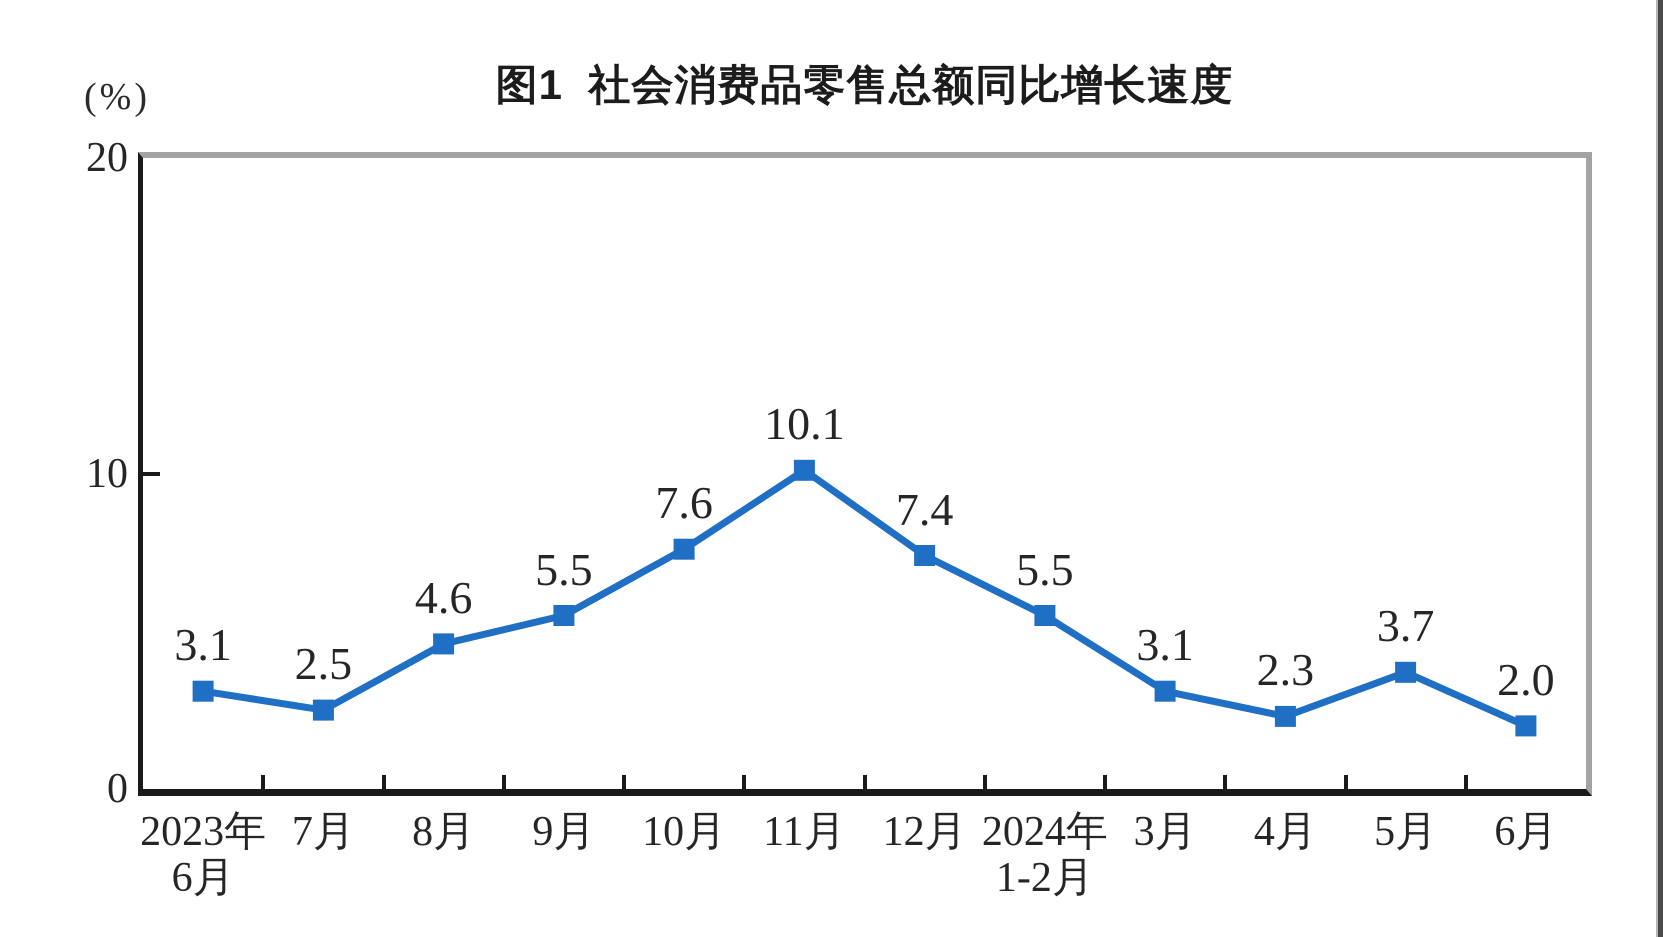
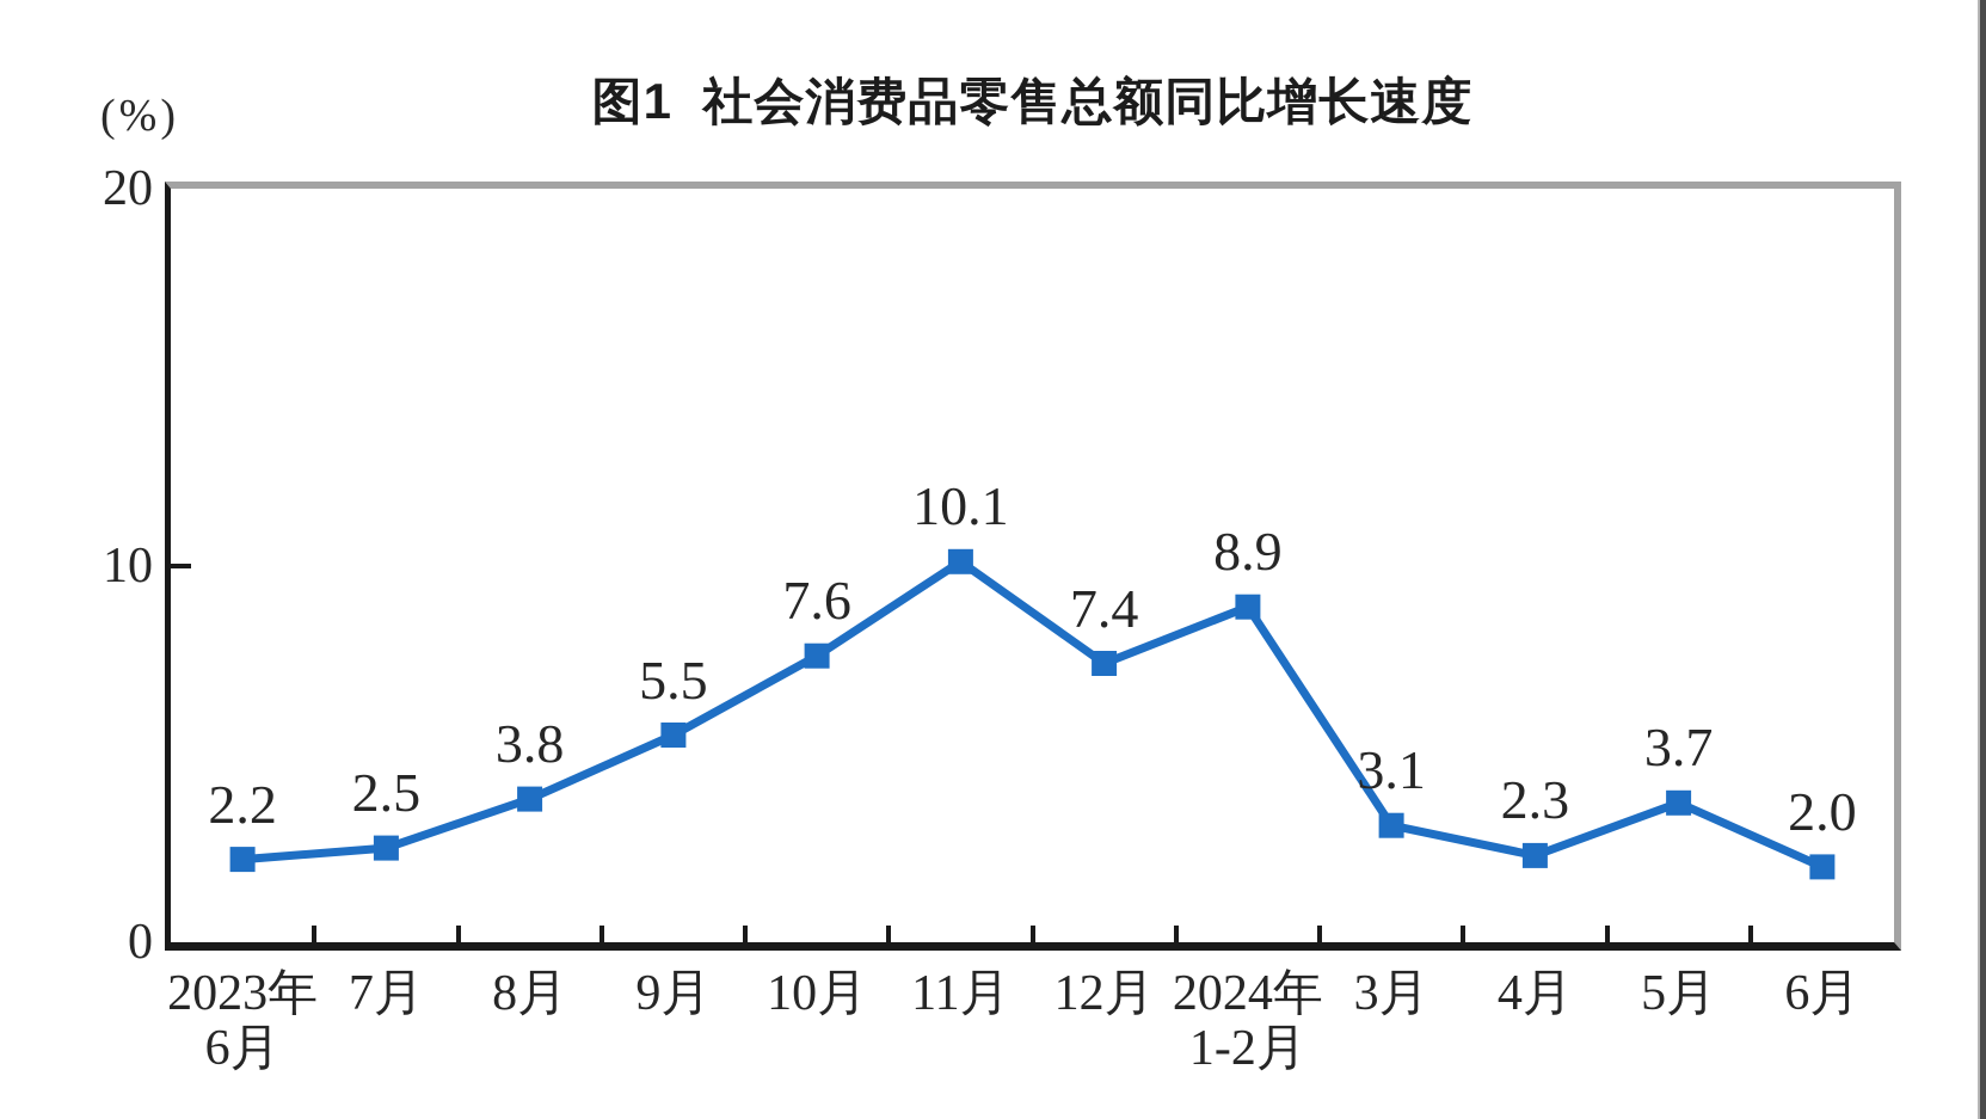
2023年 6月: 3.1 -> 2.2
8月: 4.6 -> 3.8
2024年 1-2月: 5.5 -> 8.9
